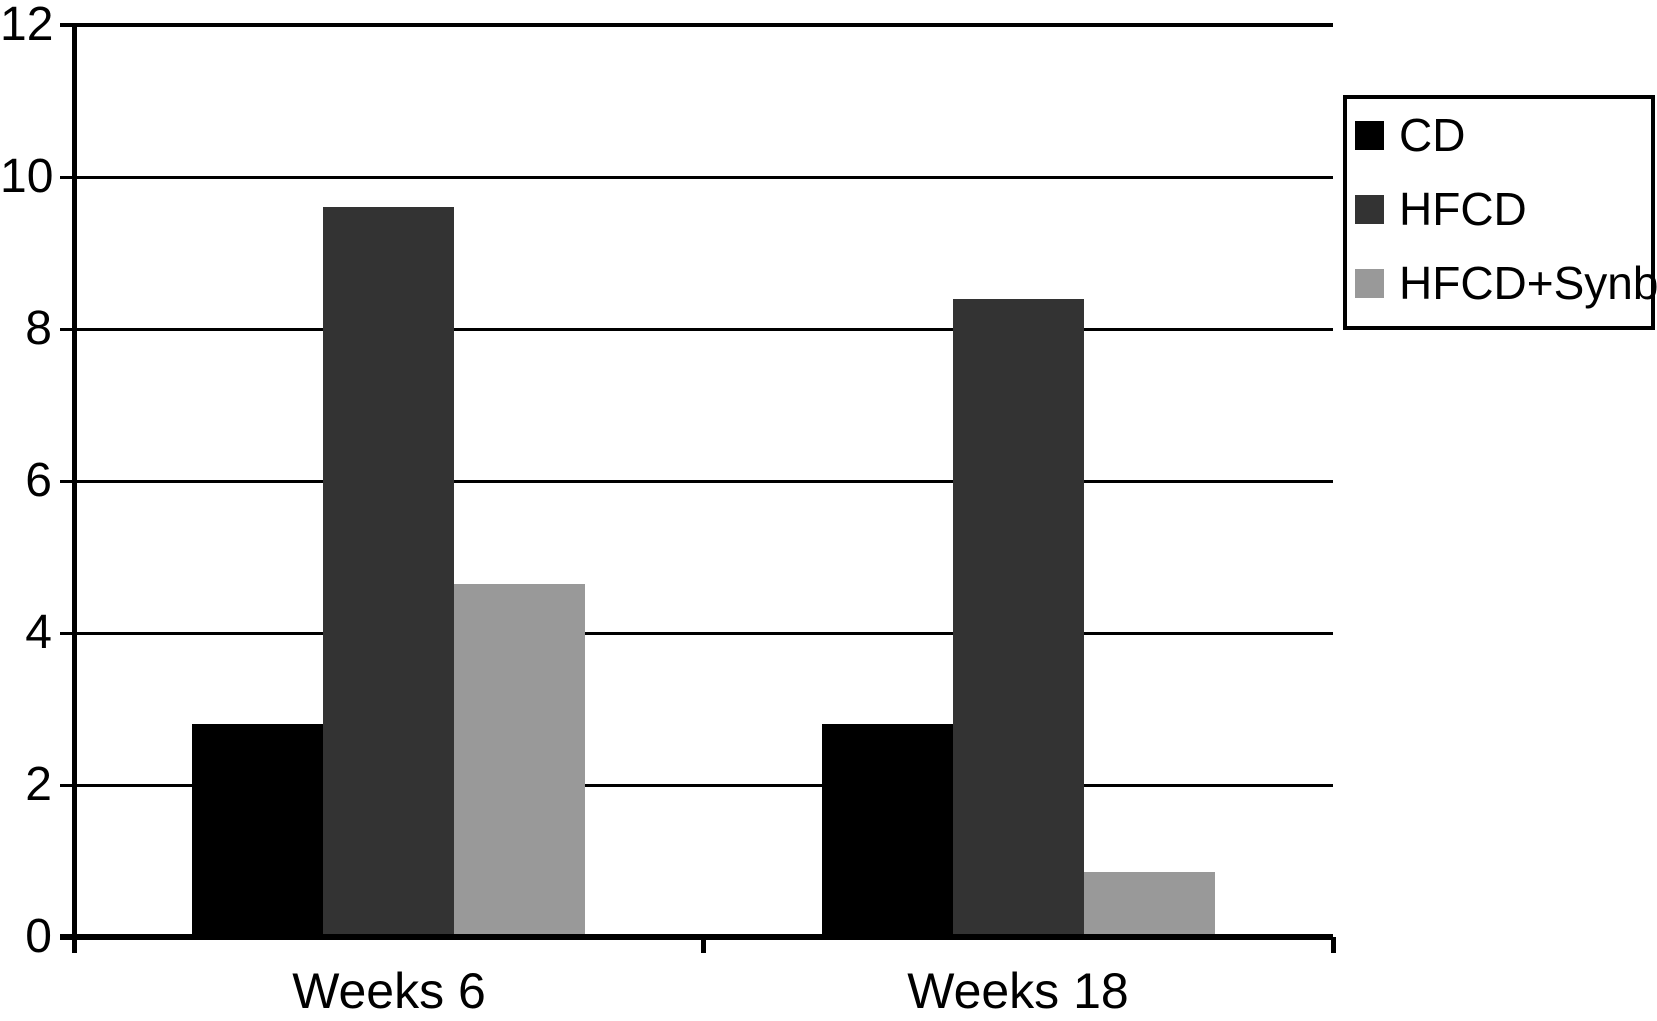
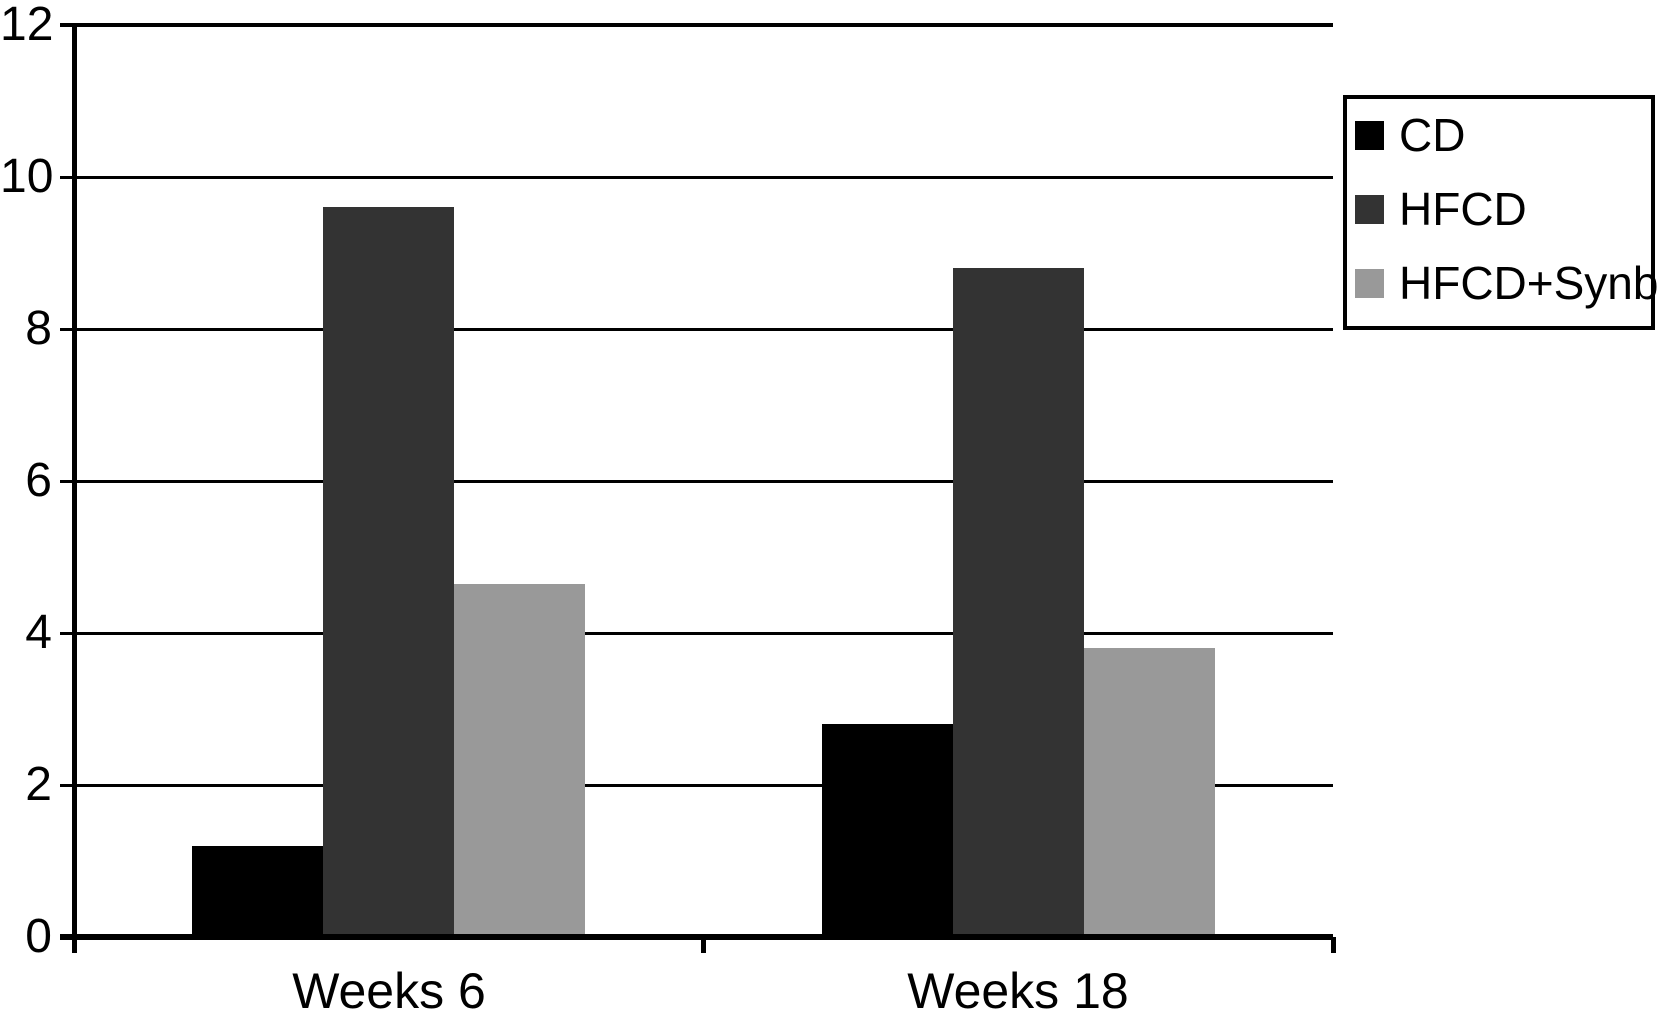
CD/Weeks 6: 2.8 -> 1.2
HFCD/Weeks 18: 8.4 -> 8.8
HFCD+Synb/Weeks 18: 0.8 -> 3.8
